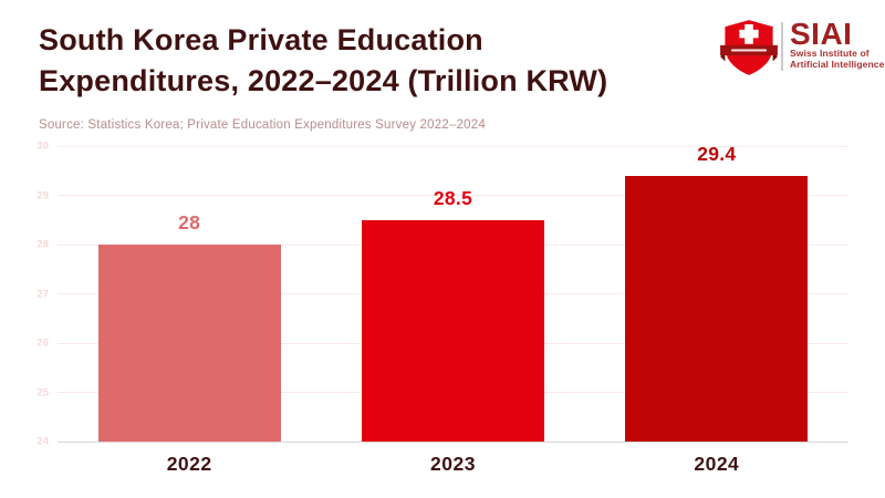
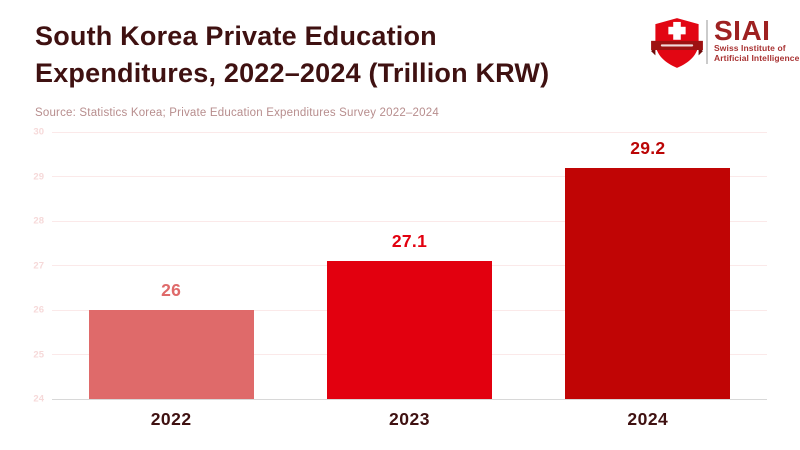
2022: 28 -> 26
2023: 28.5 -> 27.1
2024: 29.4 -> 29.2
